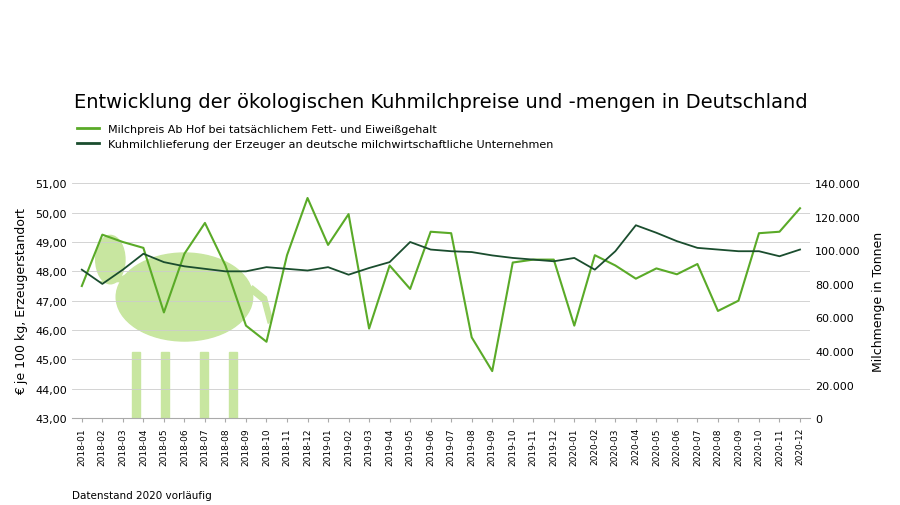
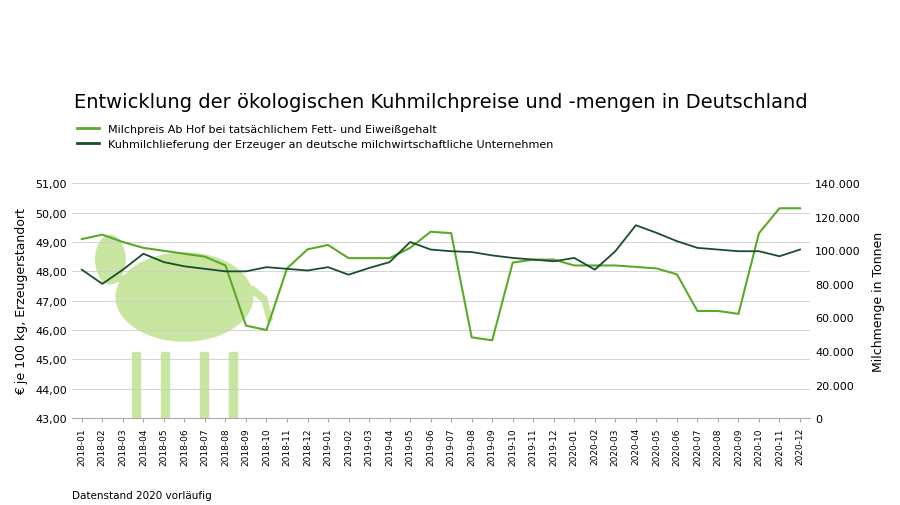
Milchpreis Ab Hof bei tatsächlichem Fett- und Eiweißgehalt/2018-01: 47,50 -> 49,10
Milchpreis Ab Hof bei tatsächlichem Fett- und Eiweißgehalt/2018-05: 46,60 -> 48,70
Milchpreis Ab Hof bei tatsächlichem Fett- und Eiweißgehalt/2018-07: 49,65 -> 48,50
Milchpreis Ab Hof bei tatsächlichem Fett- und Eiweißgehalt/2018-10: 45,60 -> 46,00
Milchpreis Ab Hof bei tatsächlichem Fett- und Eiweißgehalt/2018-11: 48,55 -> 48,10
Milchpreis Ab Hof bei tatsächlichem Fett- und Eiweißgehalt/2018-12: 50,50 -> 48,75
Milchpreis Ab Hof bei tatsächlichem Fett- und Eiweißgehalt/2019-02: 49,95 -> 48,45
Milchpreis Ab Hof bei tatsächlichem Fett- und Eiweißgehalt/2019-03: 46,05 -> 48,45
Milchpreis Ab Hof bei tatsächlichem Fett- und Eiweißgehalt/2019-04: 48,20 -> 48,45
Milchpreis Ab Hof bei tatsächlichem Fett- und Eiweißgehalt/2019-05: 47,40 -> 48,80
Milchpreis Ab Hof bei tatsächlichem Fett- und Eiweißgehalt/2019-09: 44,60 -> 45,65
Milchpreis Ab Hof bei tatsächlichem Fett- und Eiweißgehalt/2020-01: 46,15 -> 48,20
Milchpreis Ab Hof bei tatsächlichem Fett- und Eiweißgehalt/2020-02: 48,55 -> 48,20
Milchpreis Ab Hof bei tatsächlichem Fett- und Eiweißgehalt/2020-04: 47,75 -> 48,15
Milchpreis Ab Hof bei tatsächlichem Fett- und Eiweißgehalt/2020-07: 48,25 -> 46,65
Milchpreis Ab Hof bei tatsächlichem Fett- und Eiweißgehalt/2020-09: 47,00 -> 46,55
Milchpreis Ab Hof bei tatsächlichem Fett- und Eiweißgehalt/2020-11: 49,35 -> 50,15
